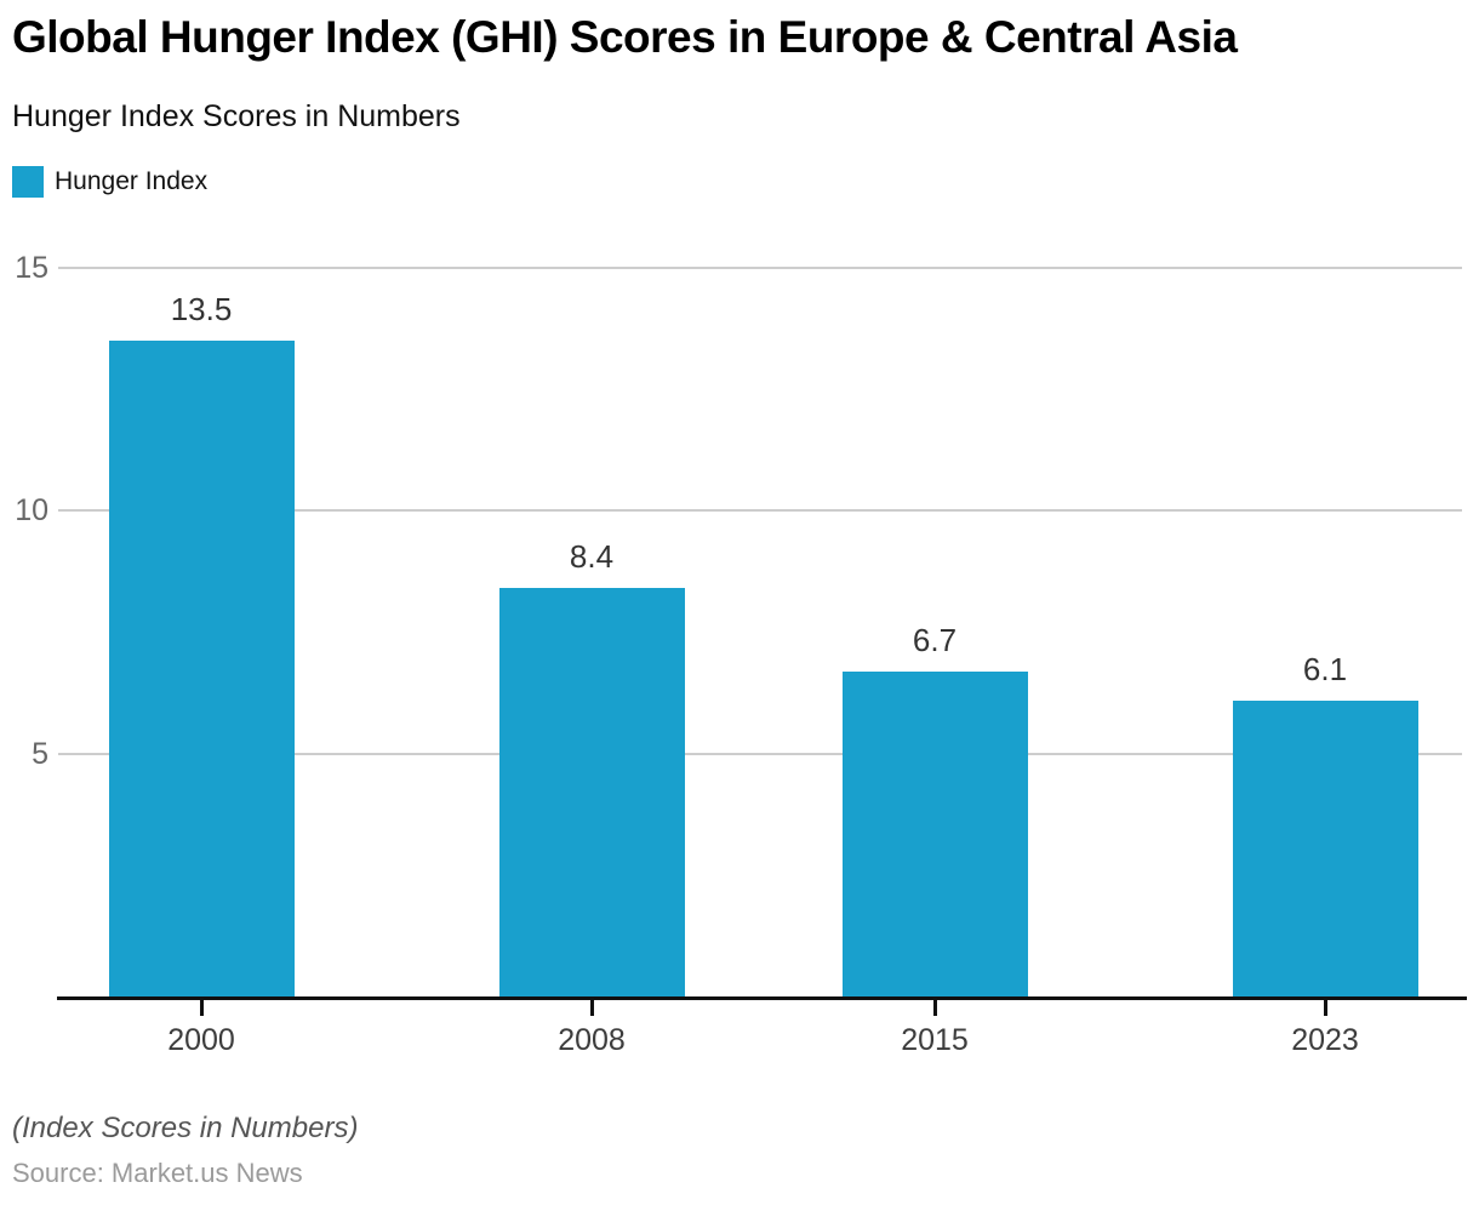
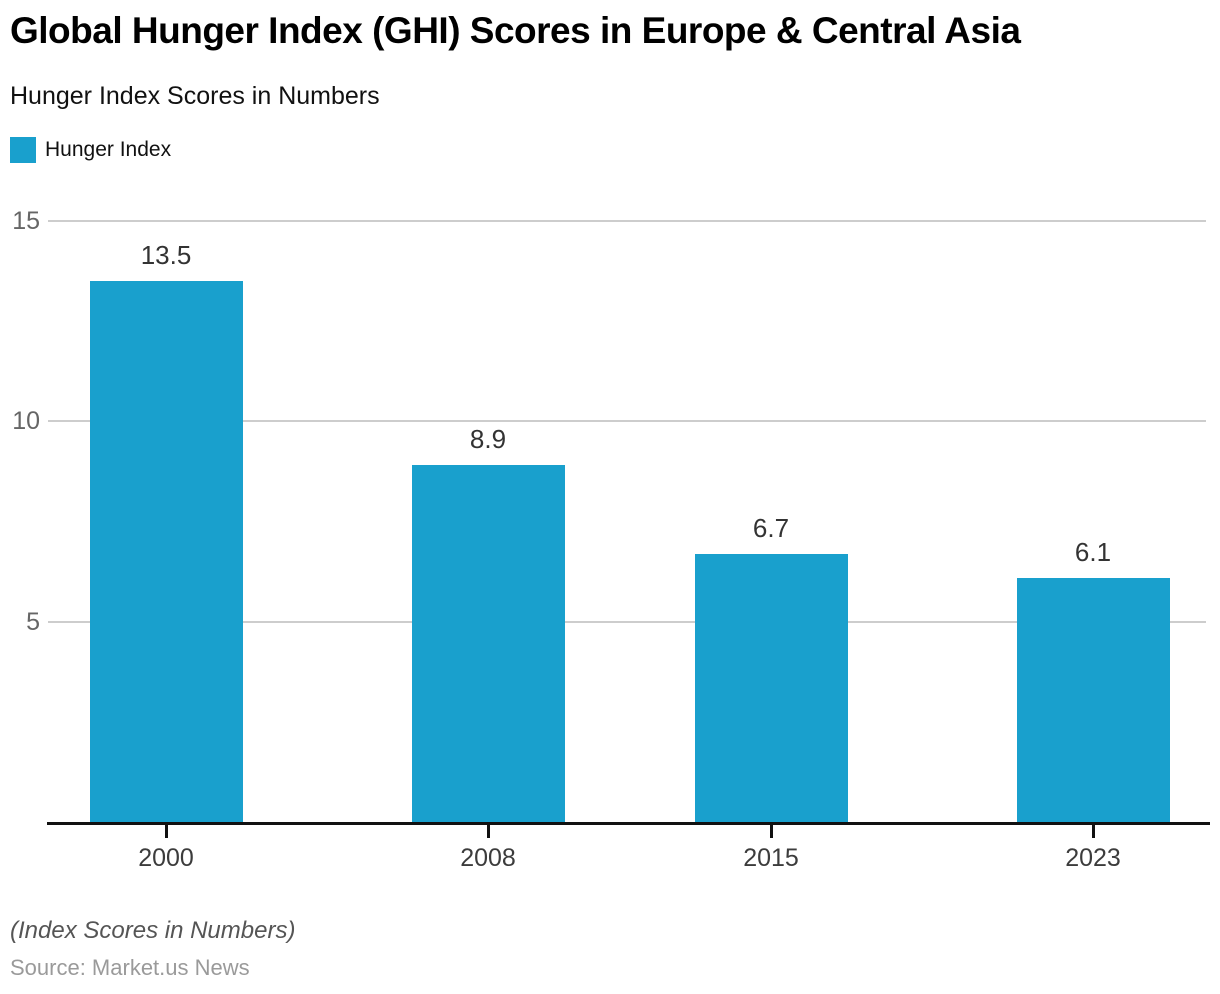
2008: 8.4 -> 8.9
